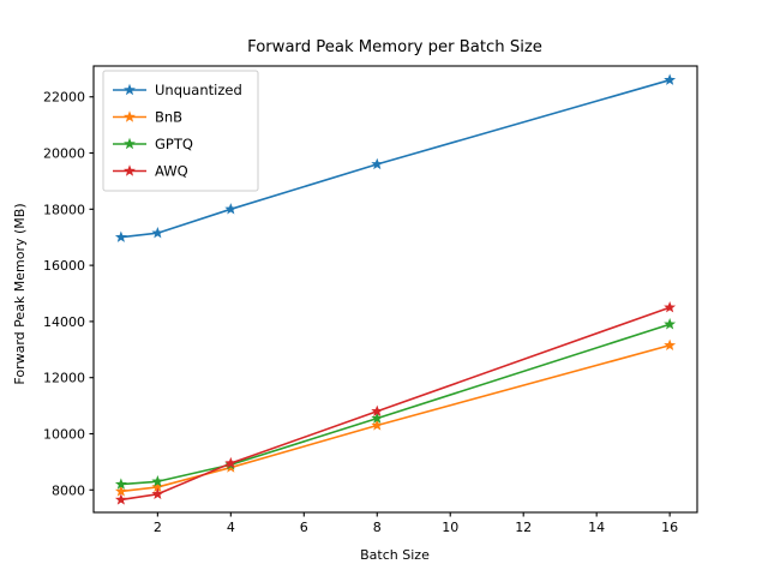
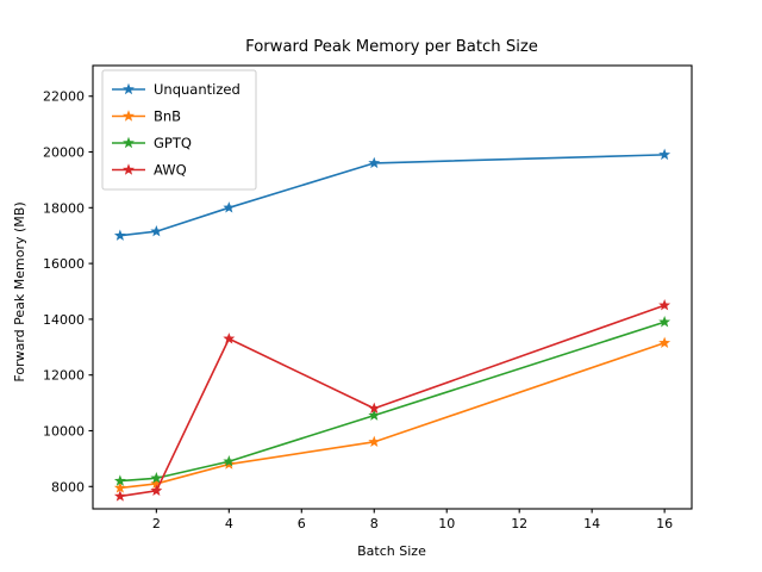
AWQ/4: 9000 -> 13300
BnB/8: 10300 -> 9600
Unquantized/16: 22600 -> 19900
